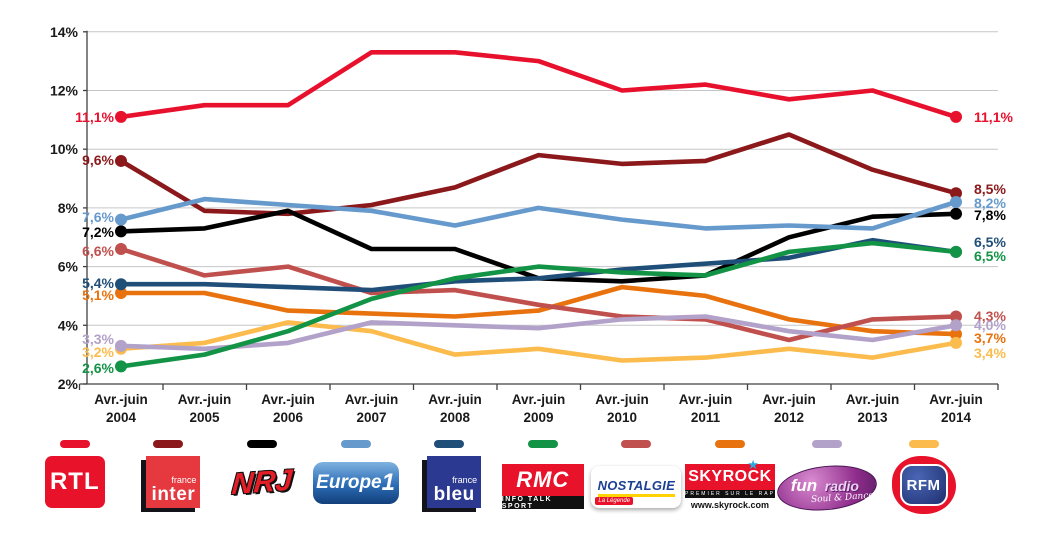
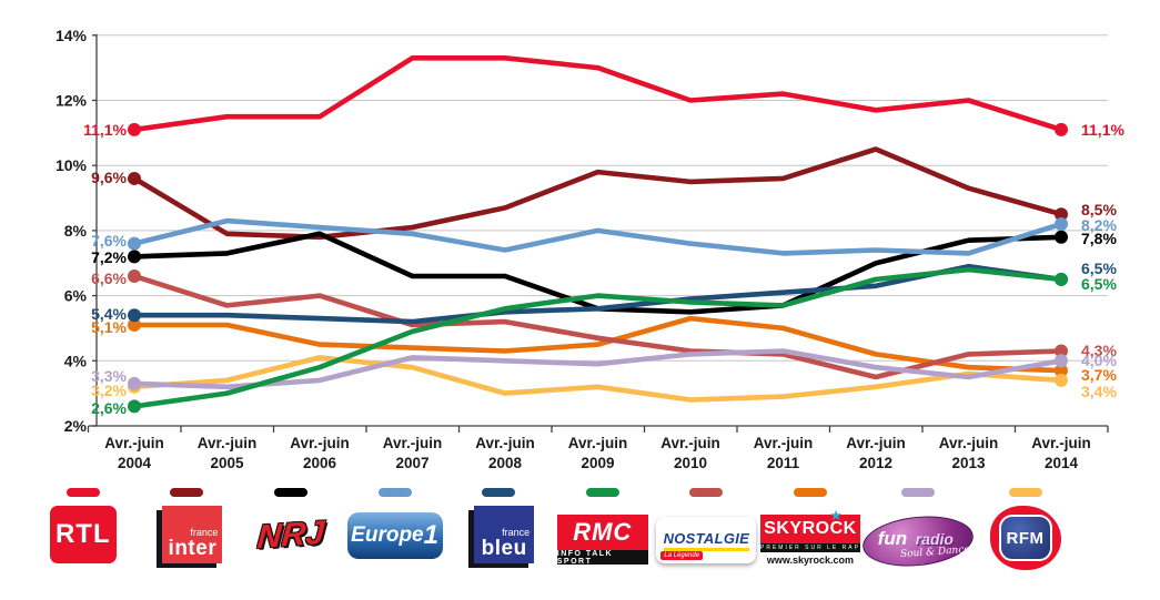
RFM/2013: 2.9% -> 3.6%
